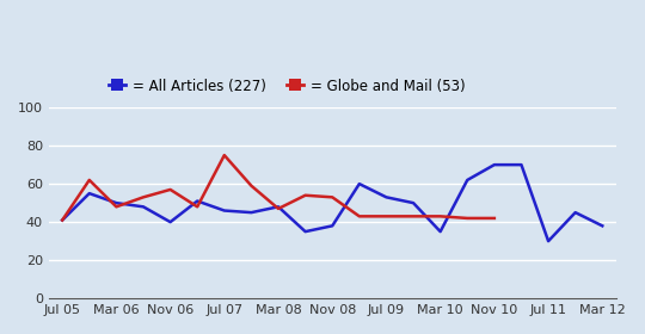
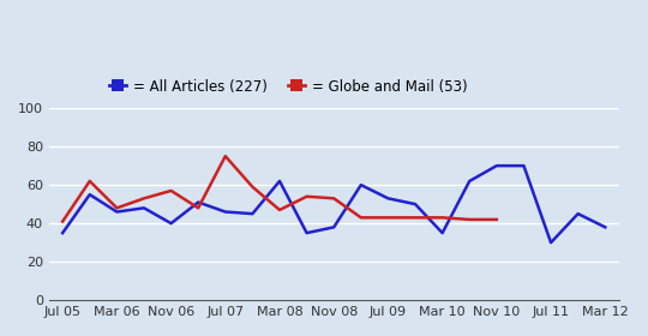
= All Articles (227)/Jul 05: 41 -> 35
= All Articles (227)/Mar 06: 50 -> 46
= All Articles (227)/Mar 08: 48 -> 62
